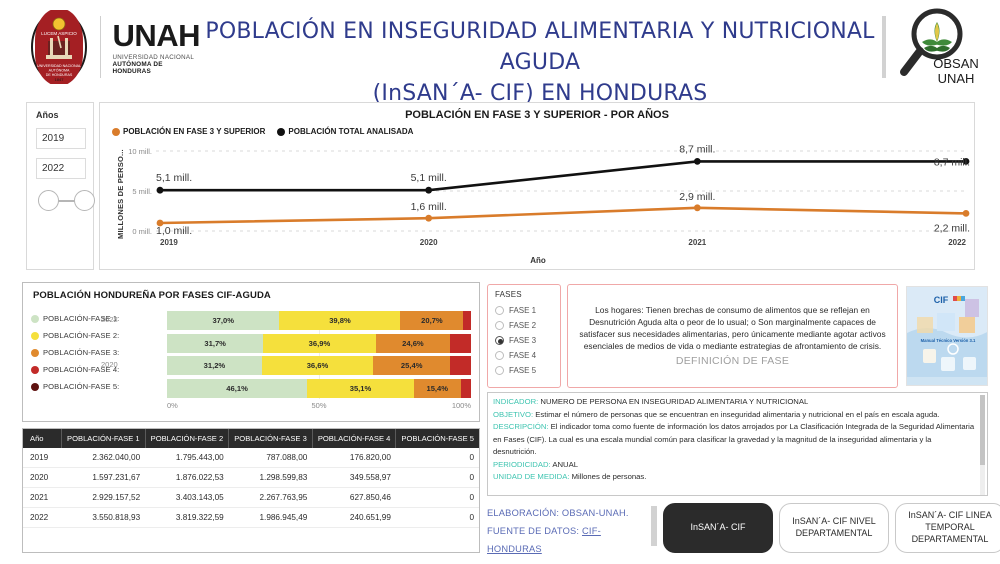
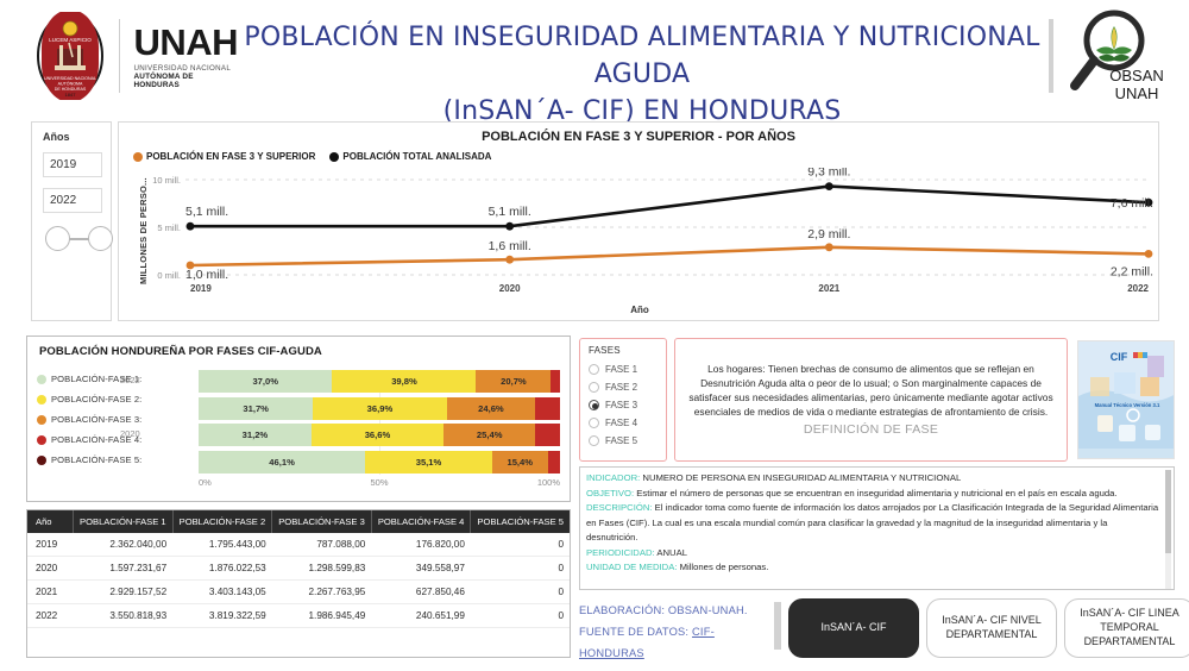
POBLACIÓN EN FASE 3 Y SUPERIOR - POR AÑOS/POBLACIÓN TOTAL ANALISADA/2021: 8,7 -> 9,3
POBLACIÓN EN FASE 3 Y SUPERIOR - POR AÑOS/POBLACIÓN TOTAL ANALISADA/2022: 8,7 -> 7,6
